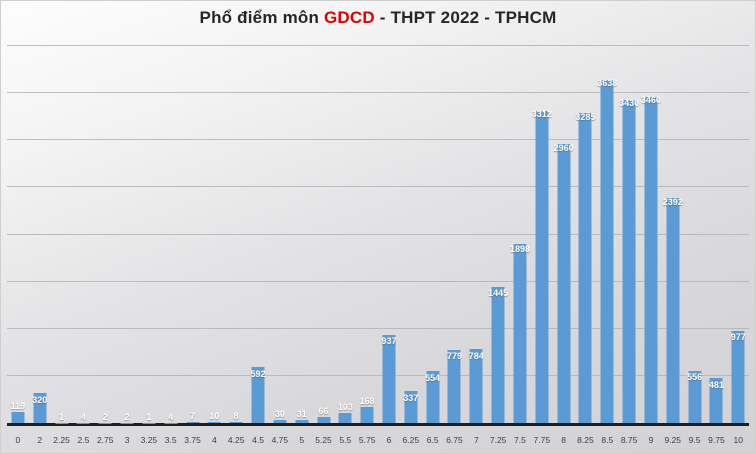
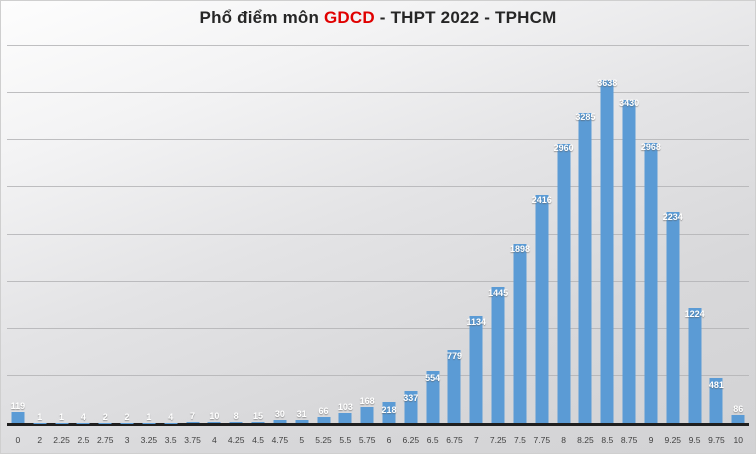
2: 320 -> 1
4.5: 592 -> 15
6: 937 -> 218
7: 784 -> 1134
7.75: 3312 -> 2416
9: 3460 -> 2968
9.25: 2392 -> 2234
9.5: 556 -> 1224
10: 977 -> 86
